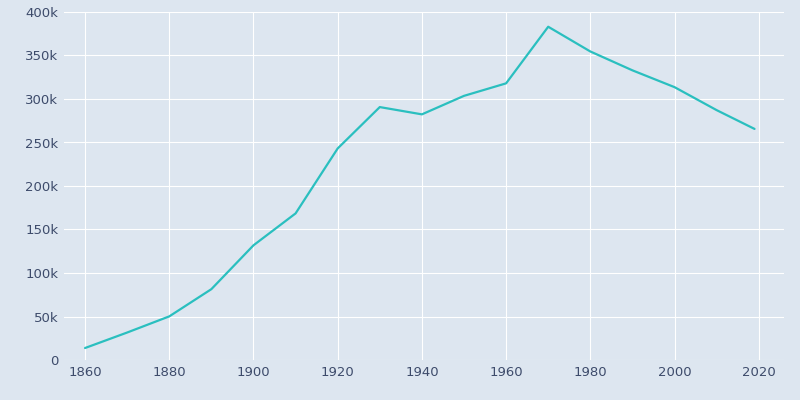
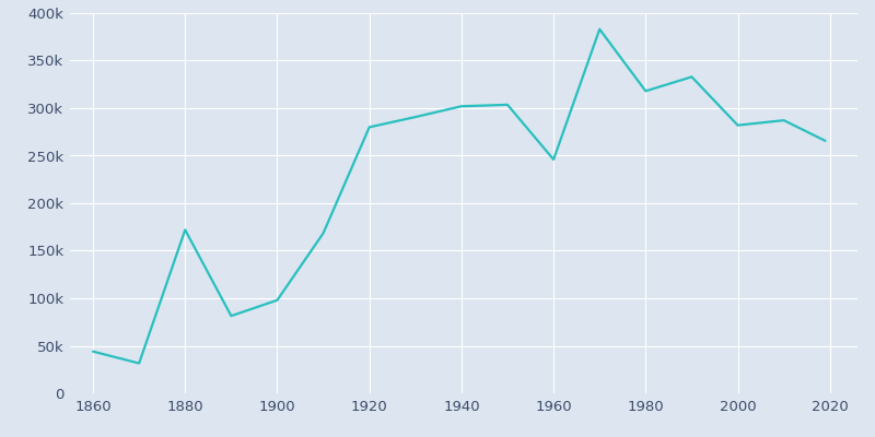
1860: 14k -> 44k
1880: 50k -> 172k
1900: 132k -> 98k
1920: 243k -> 280k
1940: 282k -> 302k
1960: 318k -> 246k
1980: 355k -> 318k
2000: 314k -> 282k
